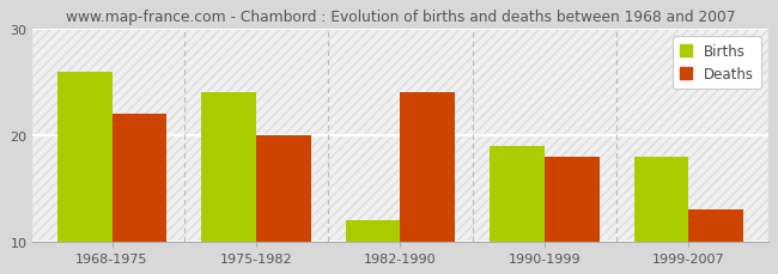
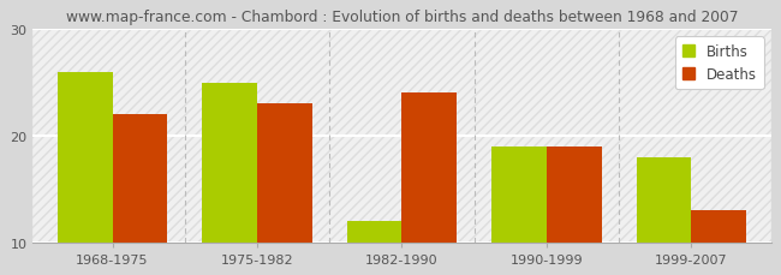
Births/1975-1982: 24 -> 25
Deaths/1975-1982: 20 -> 23
Deaths/1990-1999: 18 -> 19
